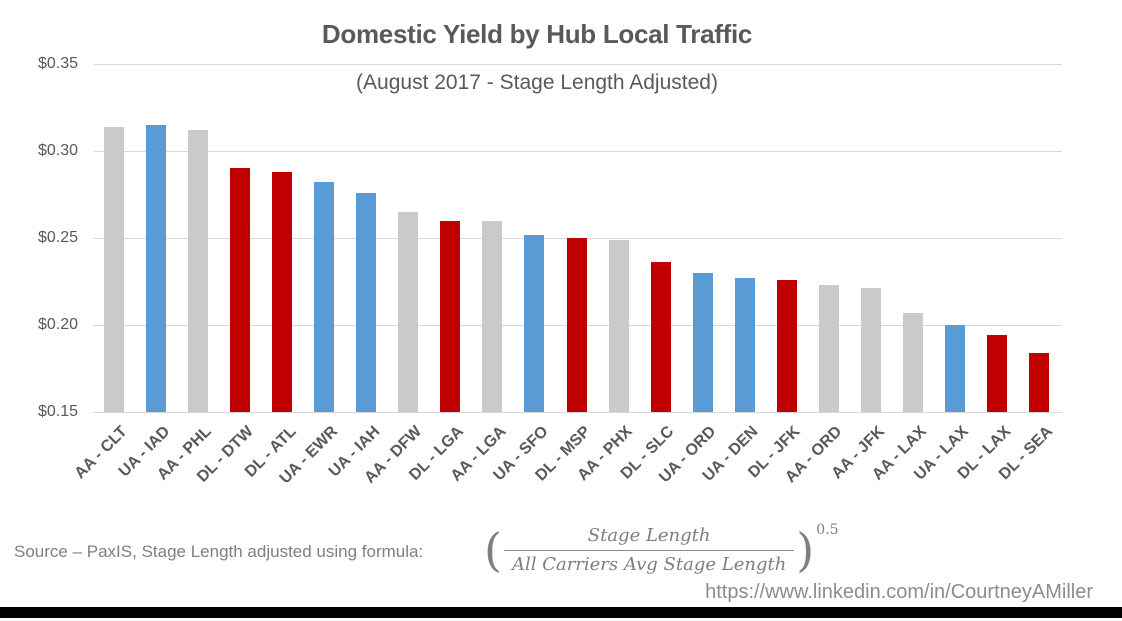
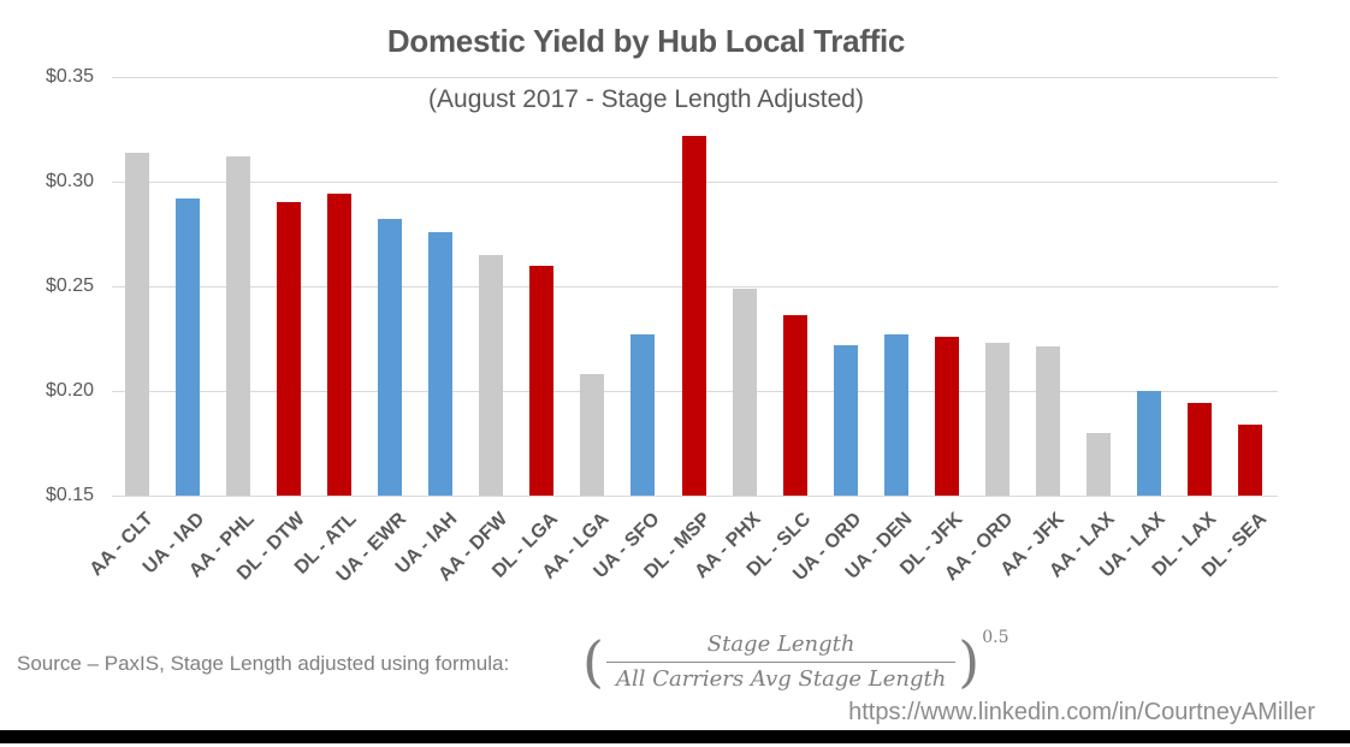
UA - IAD: $0.315 -> $0.292
DL - ATL: $0.288 -> $0.294
AA - LGA: $0.260 -> $0.208
UA - SFO: $0.252 -> $0.227
DL - MSP: $0.250 -> $0.322
UA - ORD: $0.230 -> $0.222
AA - LAX: $0.207 -> $0.180
